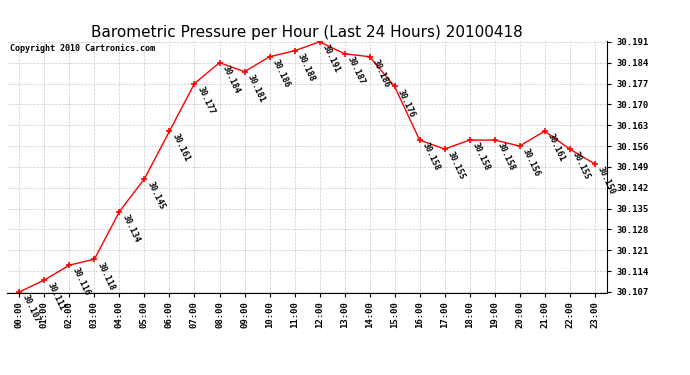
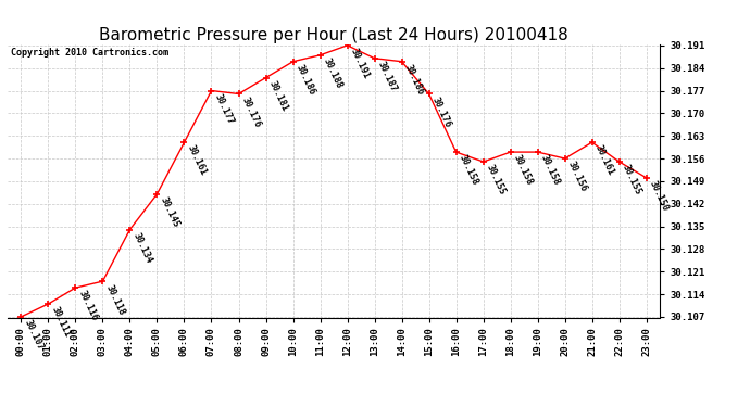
08:00: 30.184 -> 30.176
